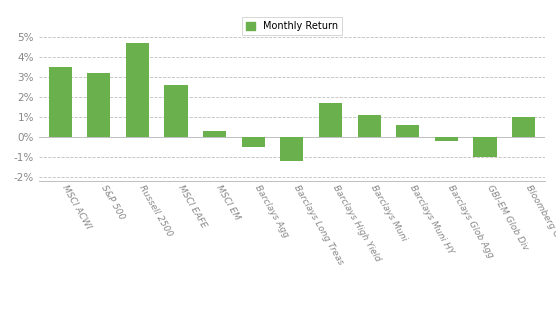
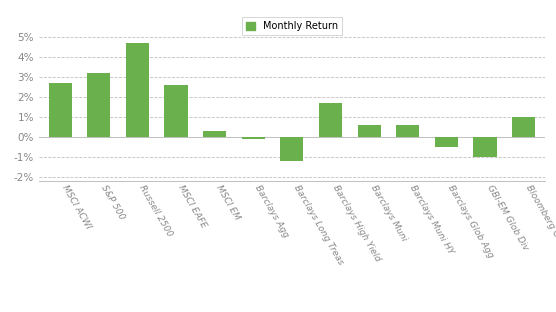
MSCI ACWI: 3.5% -> 2.7%
Barclays Agg: -0.5% -> -0.1%
Barclays Muni: 1.1% -> 0.6%
Barclays Glob Agg: -0.2% -> -0.5%
